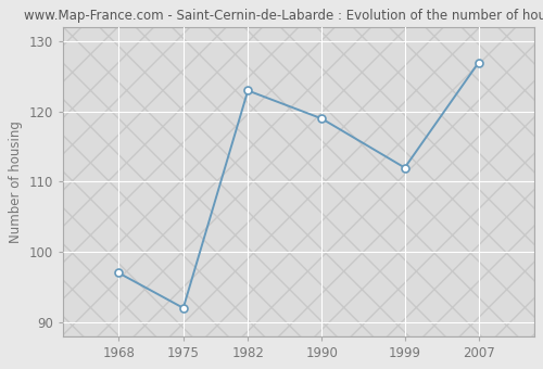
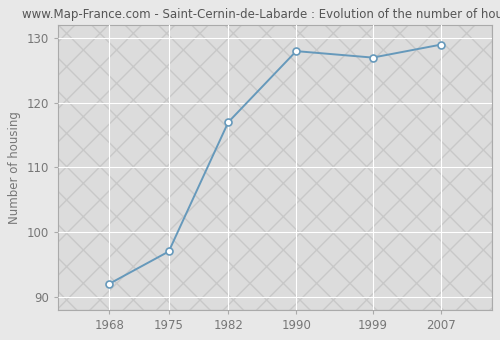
1968: 97 -> 92
1975: 92 -> 97
1982: 123 -> 117
1990: 119 -> 128
1999: 112 -> 127
2007: 127 -> 129
